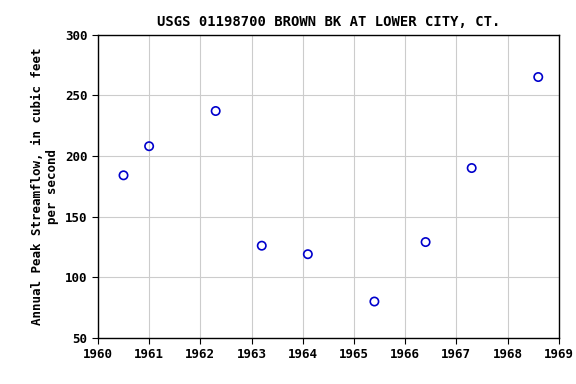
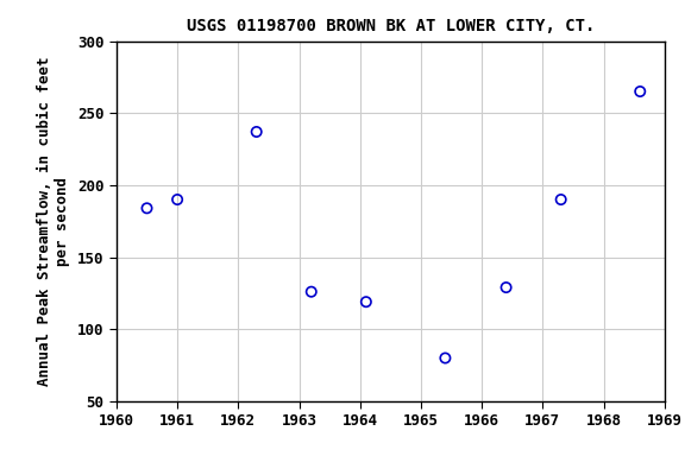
1961: 208 -> 190
